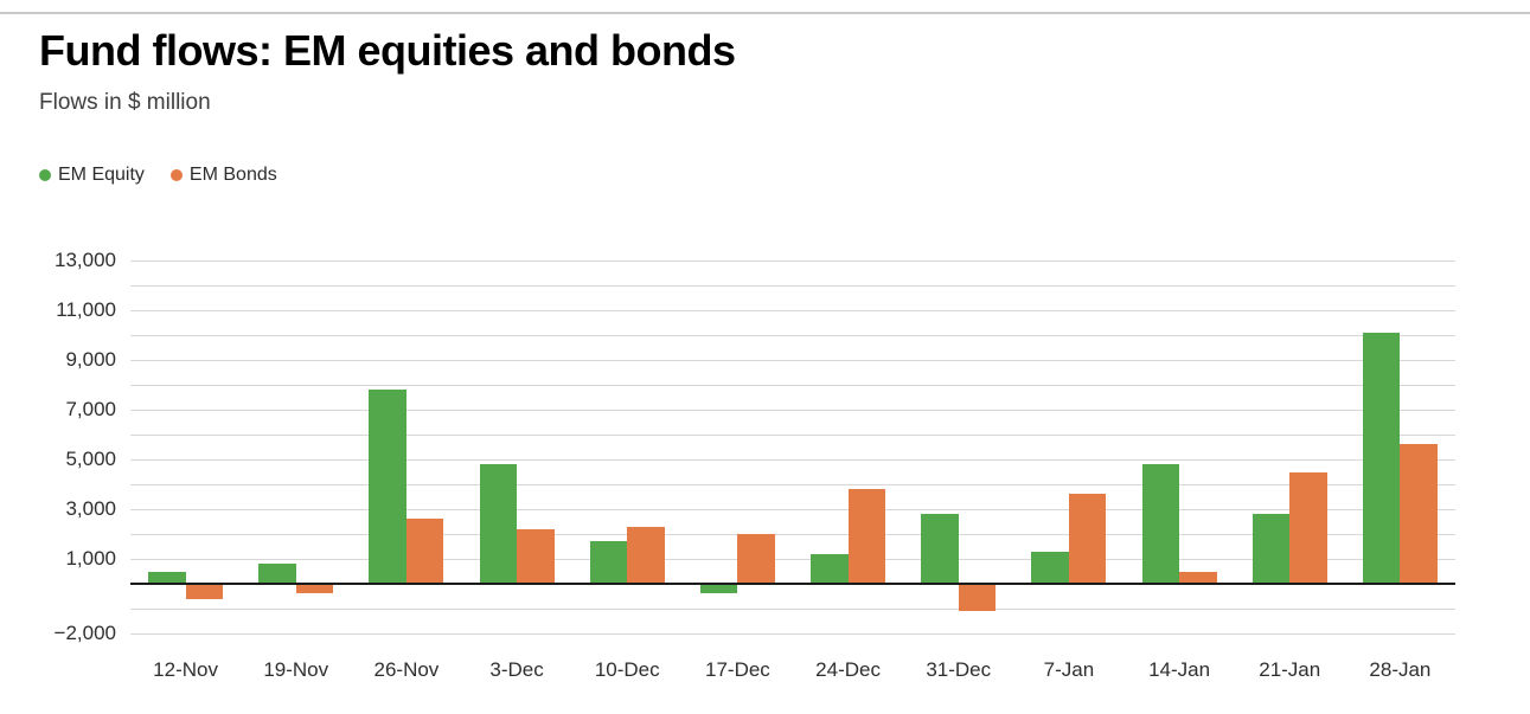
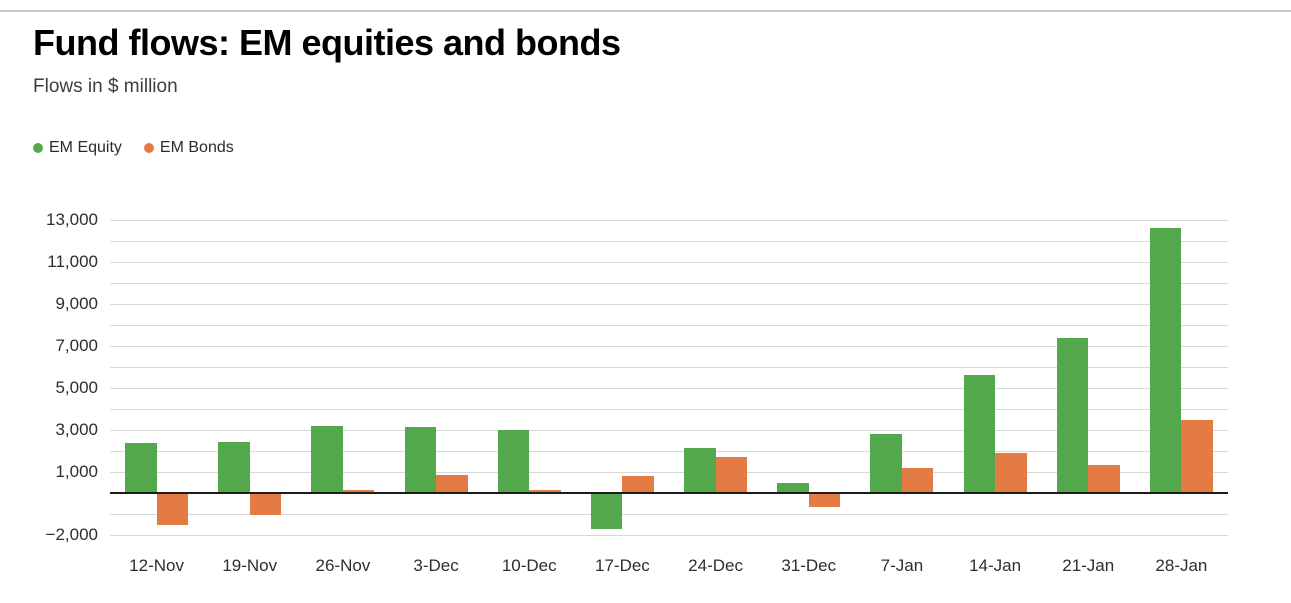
EM Equity/12-Nov: 500 -> 2400
EM Bonds/12-Nov: -600 -> -1500
EM Equity/19-Nov: 800 -> 2400
EM Bonds/19-Nov: -400 -> -1000
EM Equity/26-Nov: 7800 -> 3200
EM Bonds/26-Nov: 2600 -> 200
EM Equity/3-Dec: 4800 -> 3200
EM Bonds/3-Dec: 2200 -> 800
EM Equity/10-Dec: 1700 -> 3000
EM Bonds/10-Dec: 2300 -> 200
EM Equity/17-Dec: -400 -> -1700
EM Bonds/17-Dec: 2000 -> 800
EM Equity/24-Dec: 1200 -> 2200
EM Bonds/24-Dec: 3800 -> 1700
EM Equity/31-Dec: 2800 -> 500
EM Bonds/31-Dec: -1100 -> -600
EM Equity/7-Jan: 1300 -> 2800
EM Bonds/7-Jan: 3600 -> 1200
EM Equity/14-Jan: 4800 -> 5600
EM Bonds/14-Jan: 500 -> 1900
EM Equity/21-Jan: 2800 -> 7400
EM Bonds/21-Jan: 4500 -> 1400
EM Equity/28-Jan: 10100 -> 12600
EM Bonds/28-Jan: 5600 -> 3500
